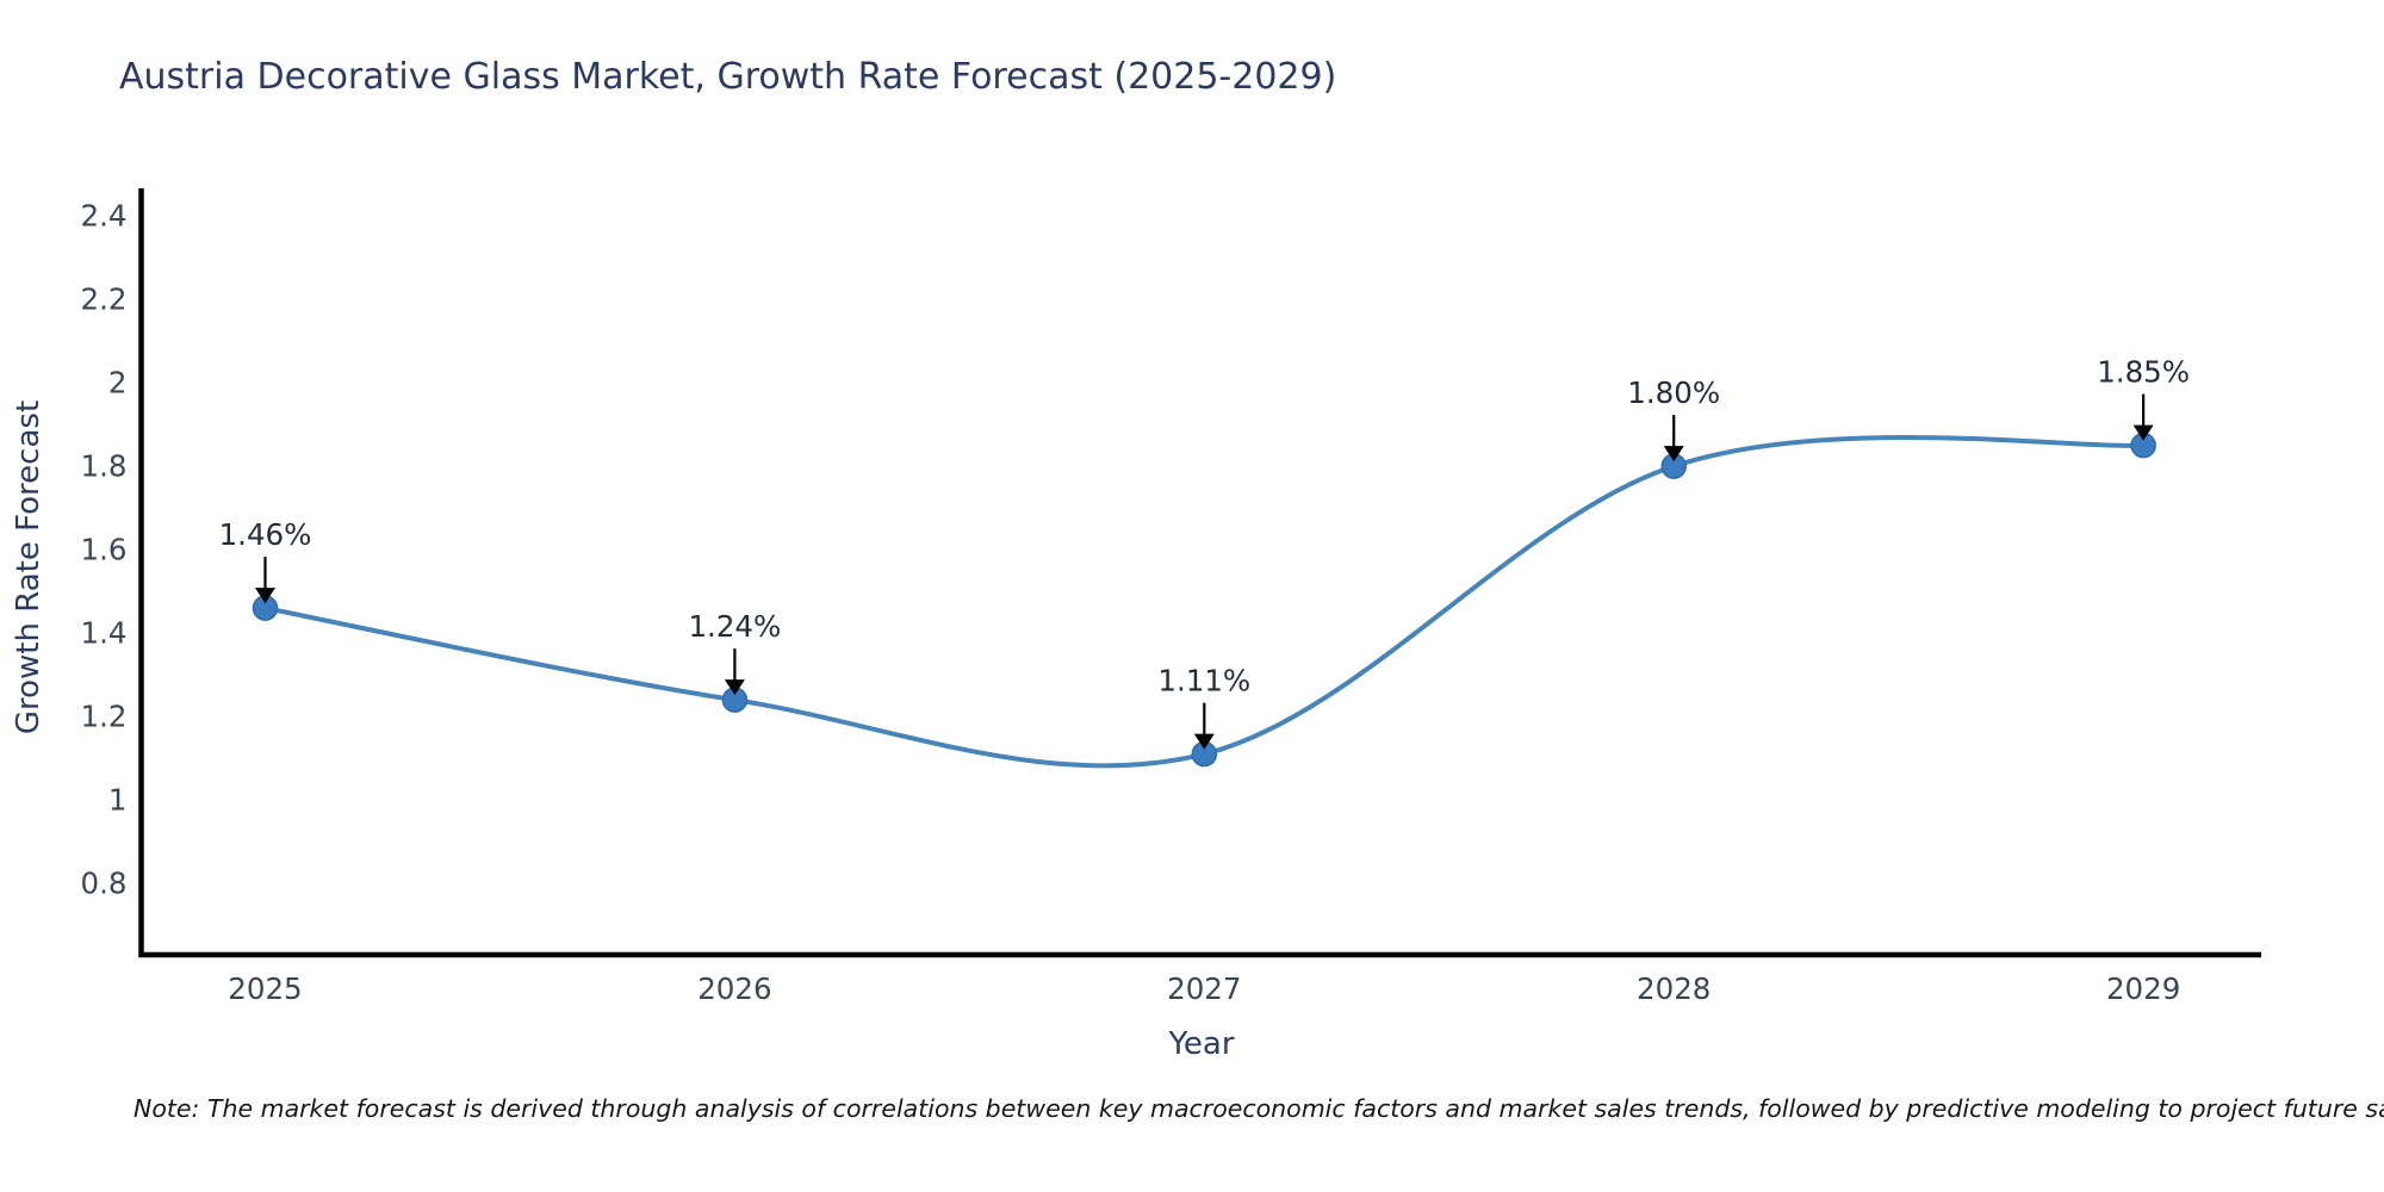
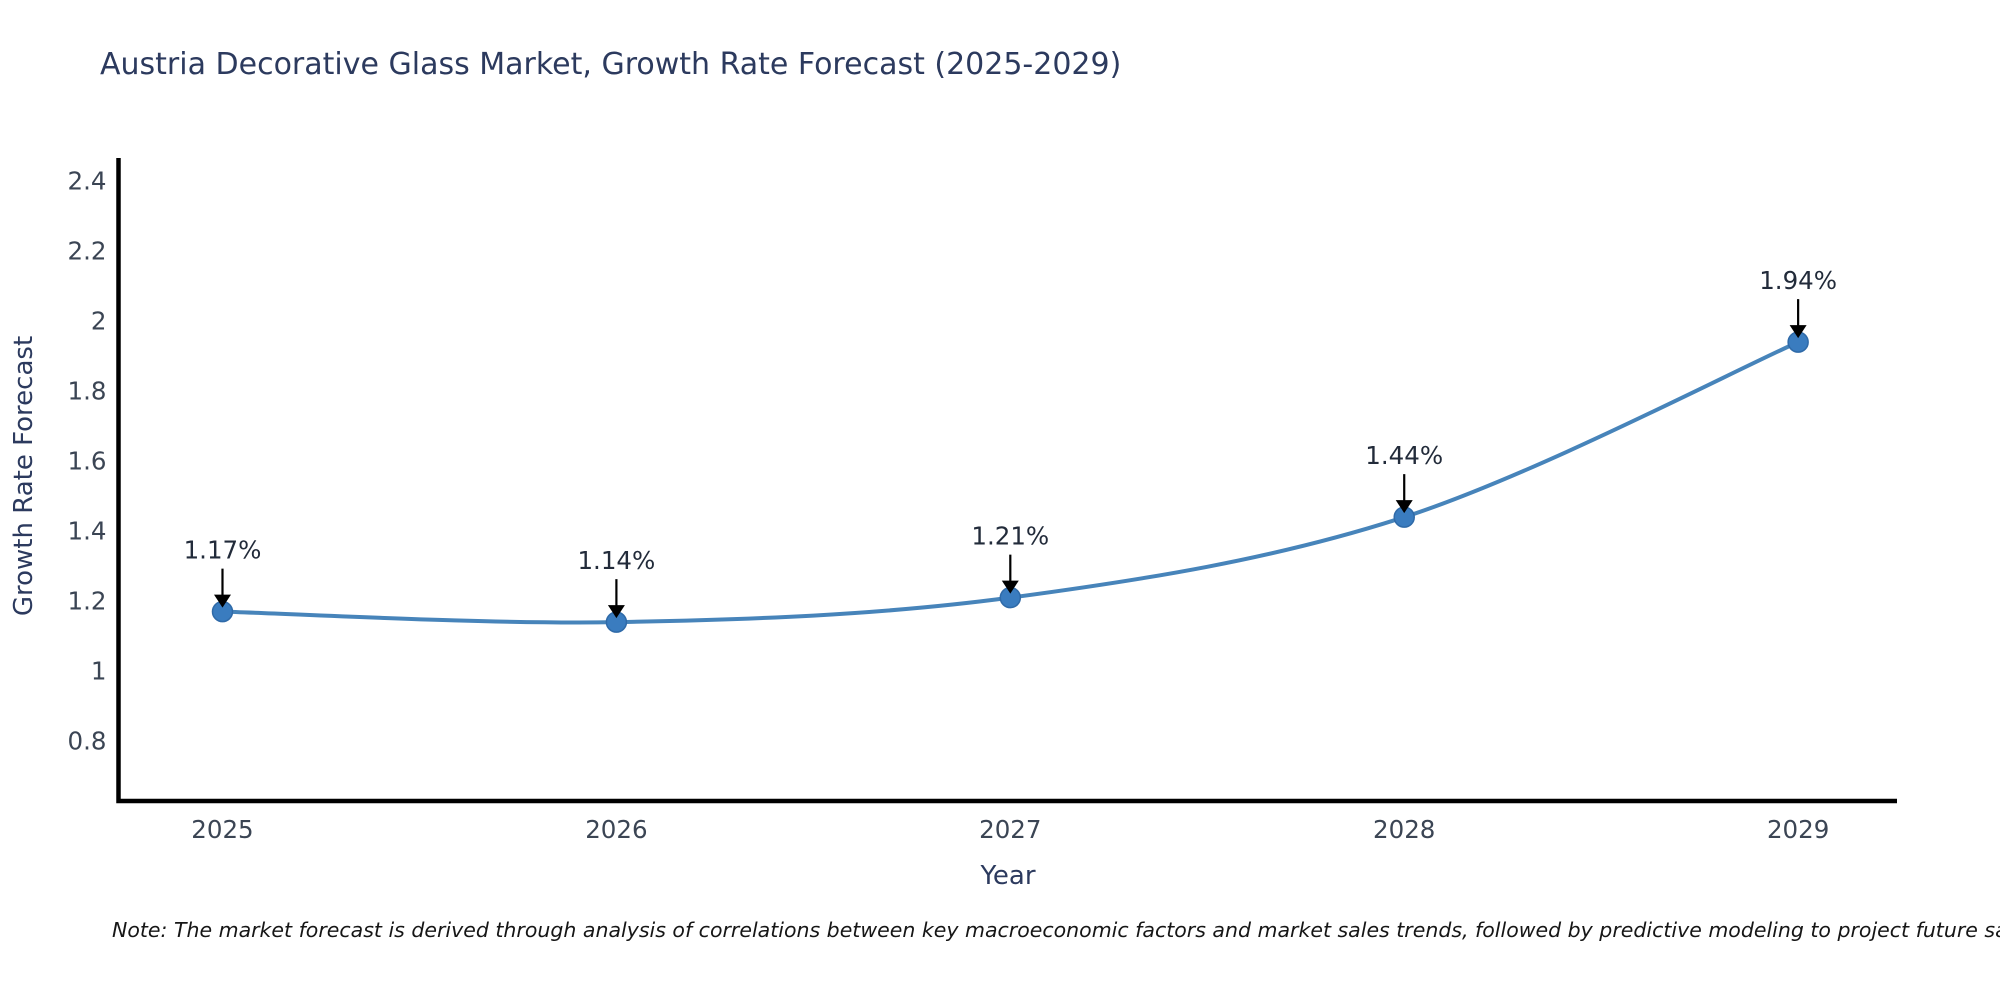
2025: 1.46% -> 1.17%
2026: 1.24% -> 1.14%
2027: 1.11% -> 1.21%
2028: 1.80% -> 1.44%
2029: 1.85% -> 1.94%
